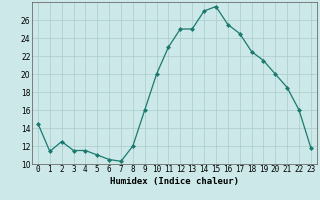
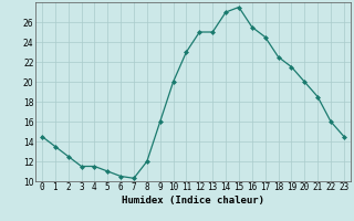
1: 11.4 -> 13.5
23: 11.8 -> 14.5
